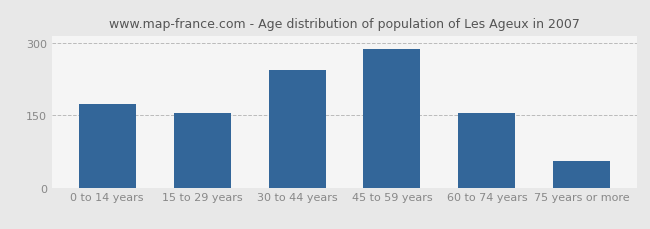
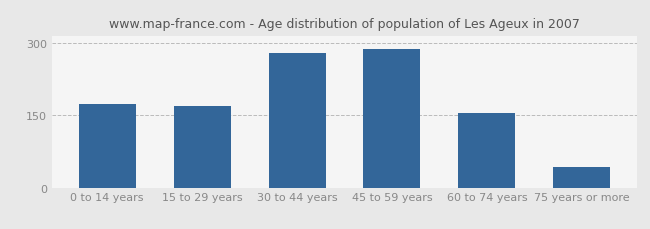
15 to 29 years: 155 -> 170
30 to 44 years: 245 -> 280
75 years or more: 55 -> 43
